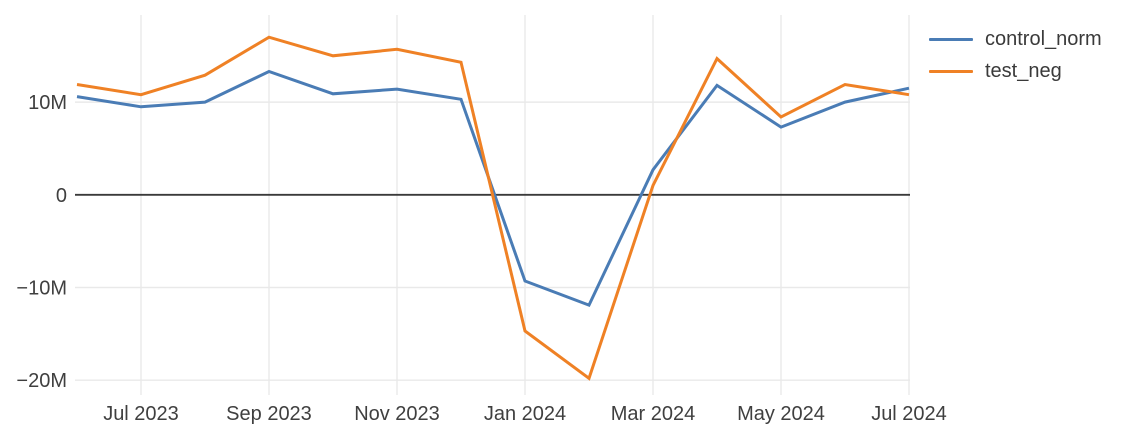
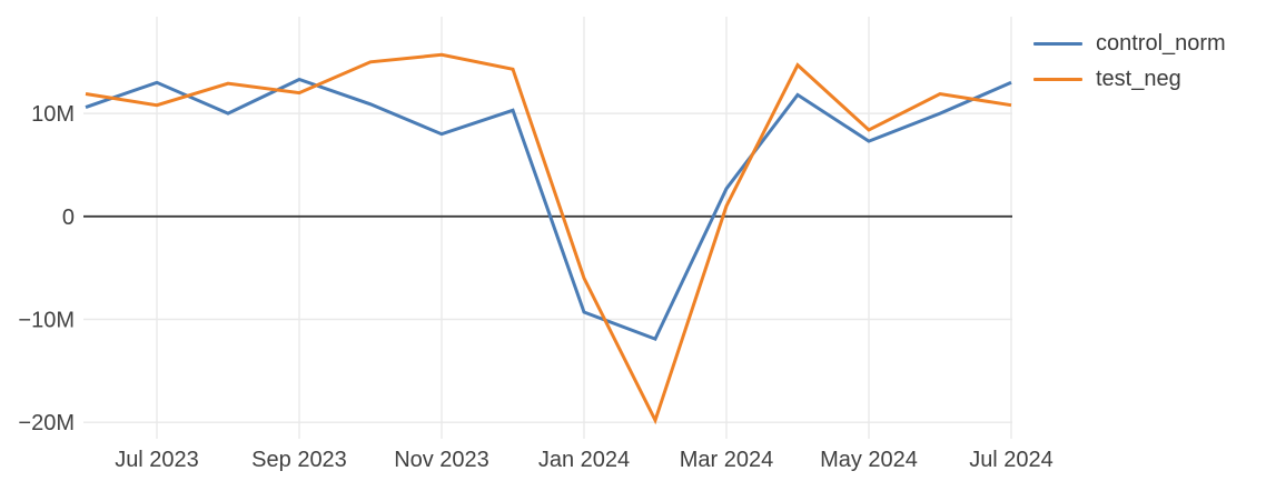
control_norm/Jul 2023: 10M -> 13M
test_neg/Sep 2023: 17M -> 12M
control_norm/Nov 2023: 11M -> 8M
test_neg/Jan 2024: -15M -> -6M
control_norm/Jul 2024: 12M -> 13M
